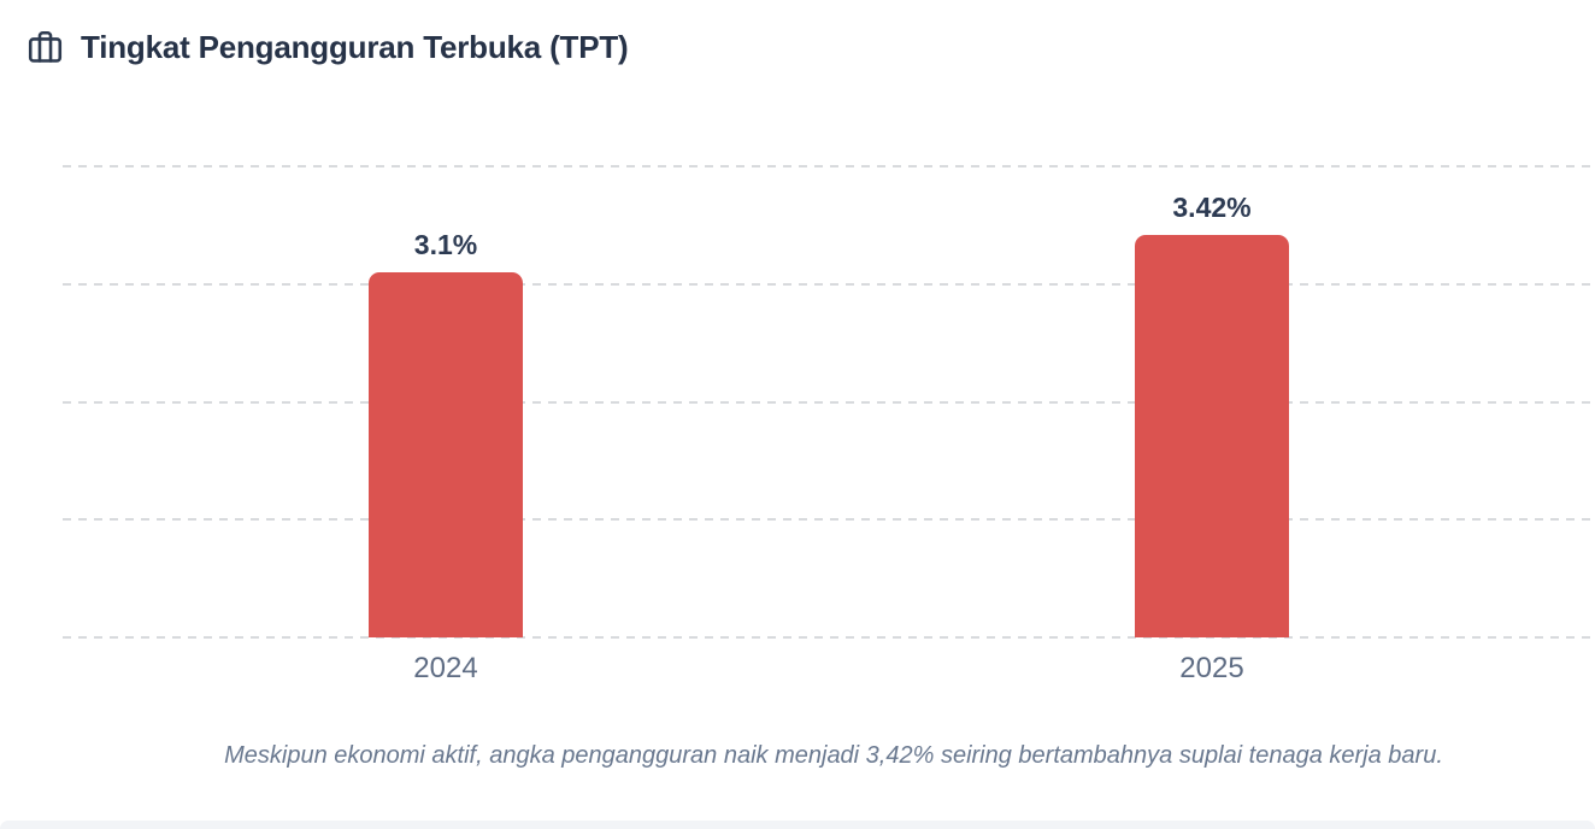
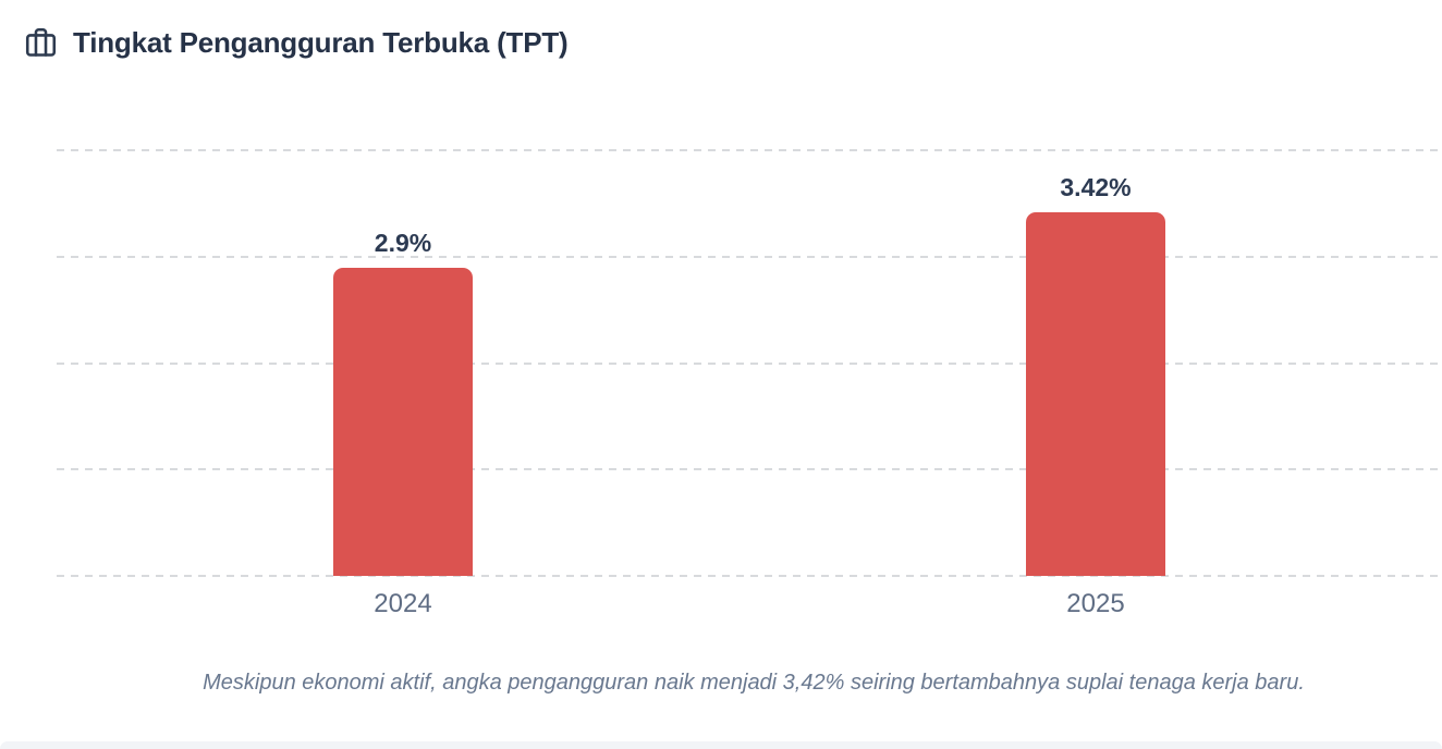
2024: 3.1% -> 2.9%
